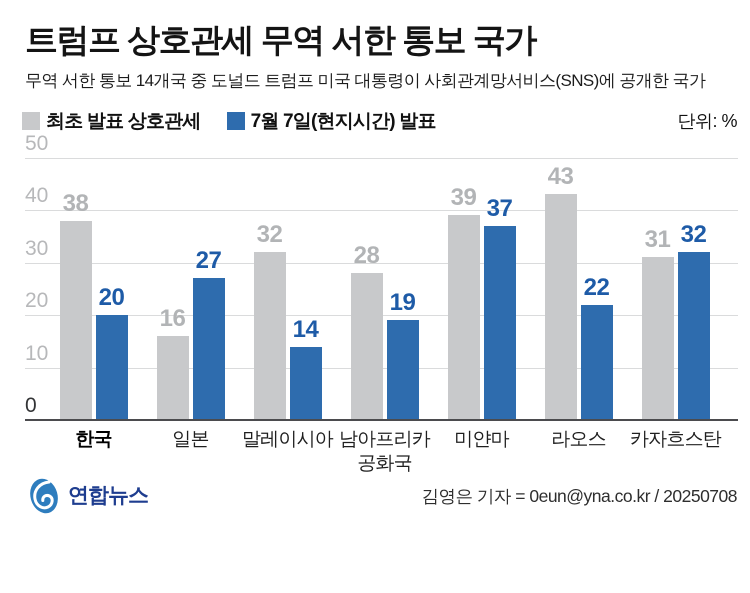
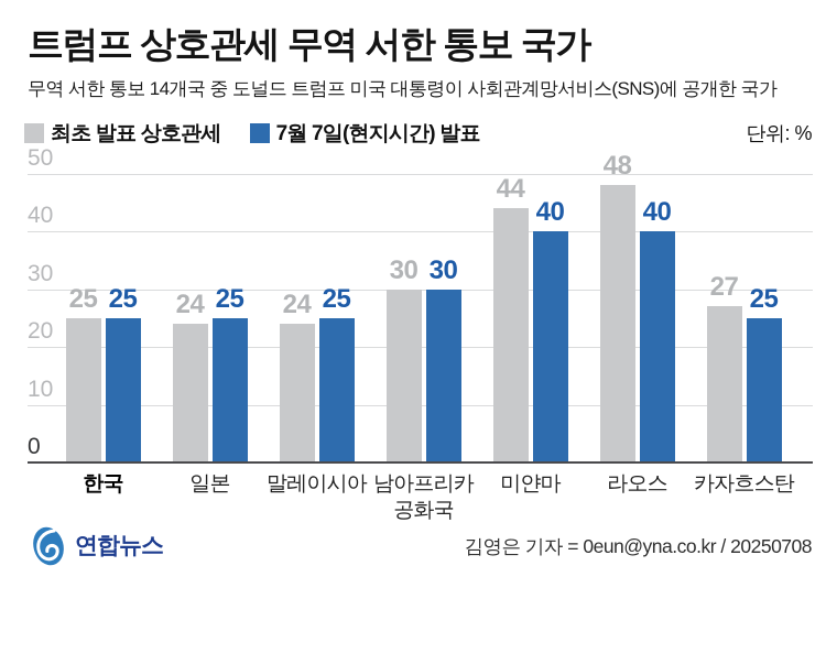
최초 발표 상호관세/한국: 38 -> 25
7월 7일(현지시간) 발표/한국: 20 -> 25
최초 발표 상호관세/일본: 16 -> 24
7월 7일(현지시간) 발표/일본: 27 -> 25
최초 발표 상호관세/말레이시아: 32 -> 24
7월 7일(현지시간) 발표/말레이시아: 14 -> 25
최초 발표 상호관세/남아프리카 공화국: 28 -> 30
7월 7일(현지시간) 발표/남아프리카 공화국: 19 -> 30
최초 발표 상호관세/미얀마: 39 -> 44
7월 7일(현지시간) 발표/미얀마: 37 -> 40
최초 발표 상호관세/라오스: 43 -> 48
7월 7일(현지시간) 발표/라오스: 22 -> 40
최초 발표 상호관세/카자흐스탄: 31 -> 27
7월 7일(현지시간) 발표/카자흐스탄: 32 -> 25
